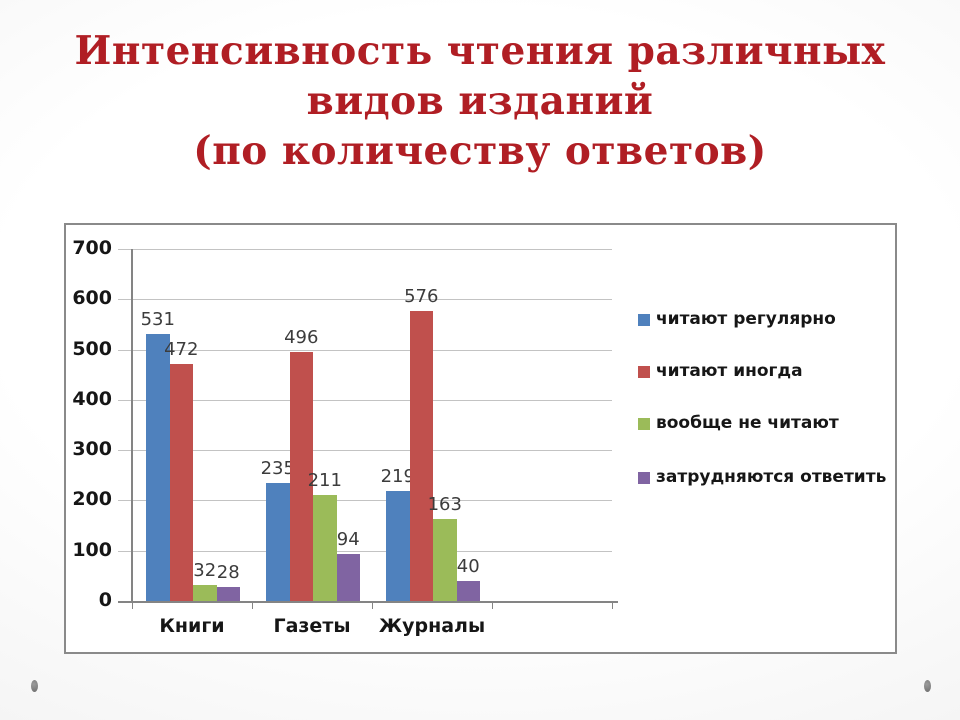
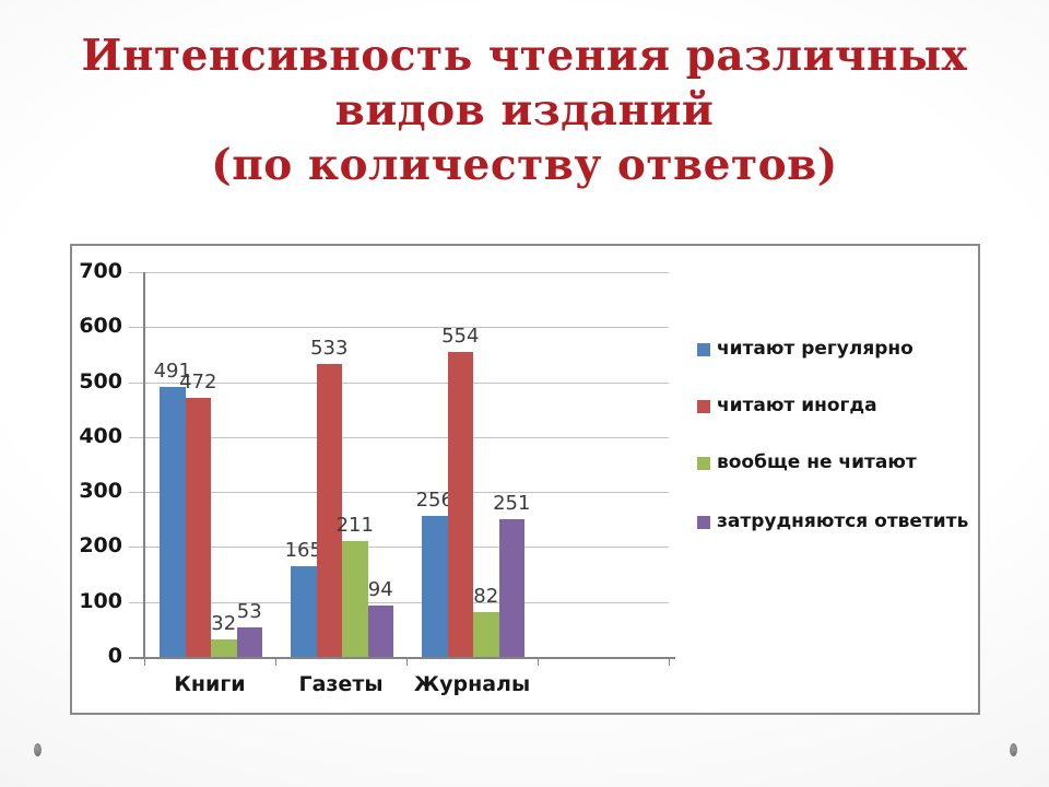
читают регулярно/Книги: 531 -> 491
затрудняются ответить/Книги: 28 -> 53
читают регулярно/Газеты: 235 -> 165
читают иногда/Газеты: 496 -> 533
читают регулярно/Журналы: 219 -> 256
читают иногда/Журналы: 576 -> 554
вообще не читают/Журналы: 163 -> 82
затрудняются ответить/Журналы: 40 -> 251
